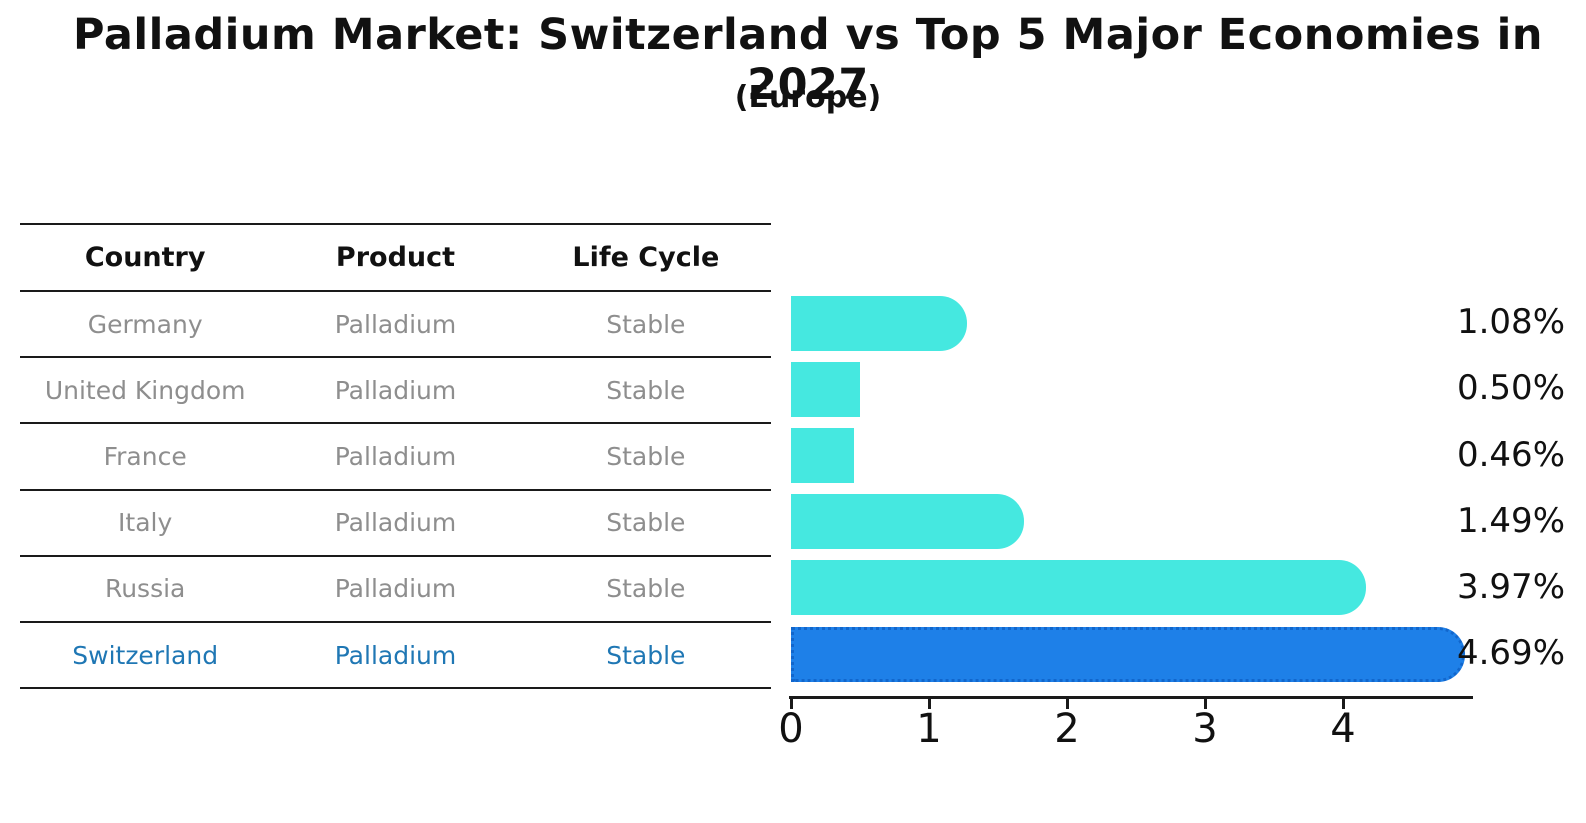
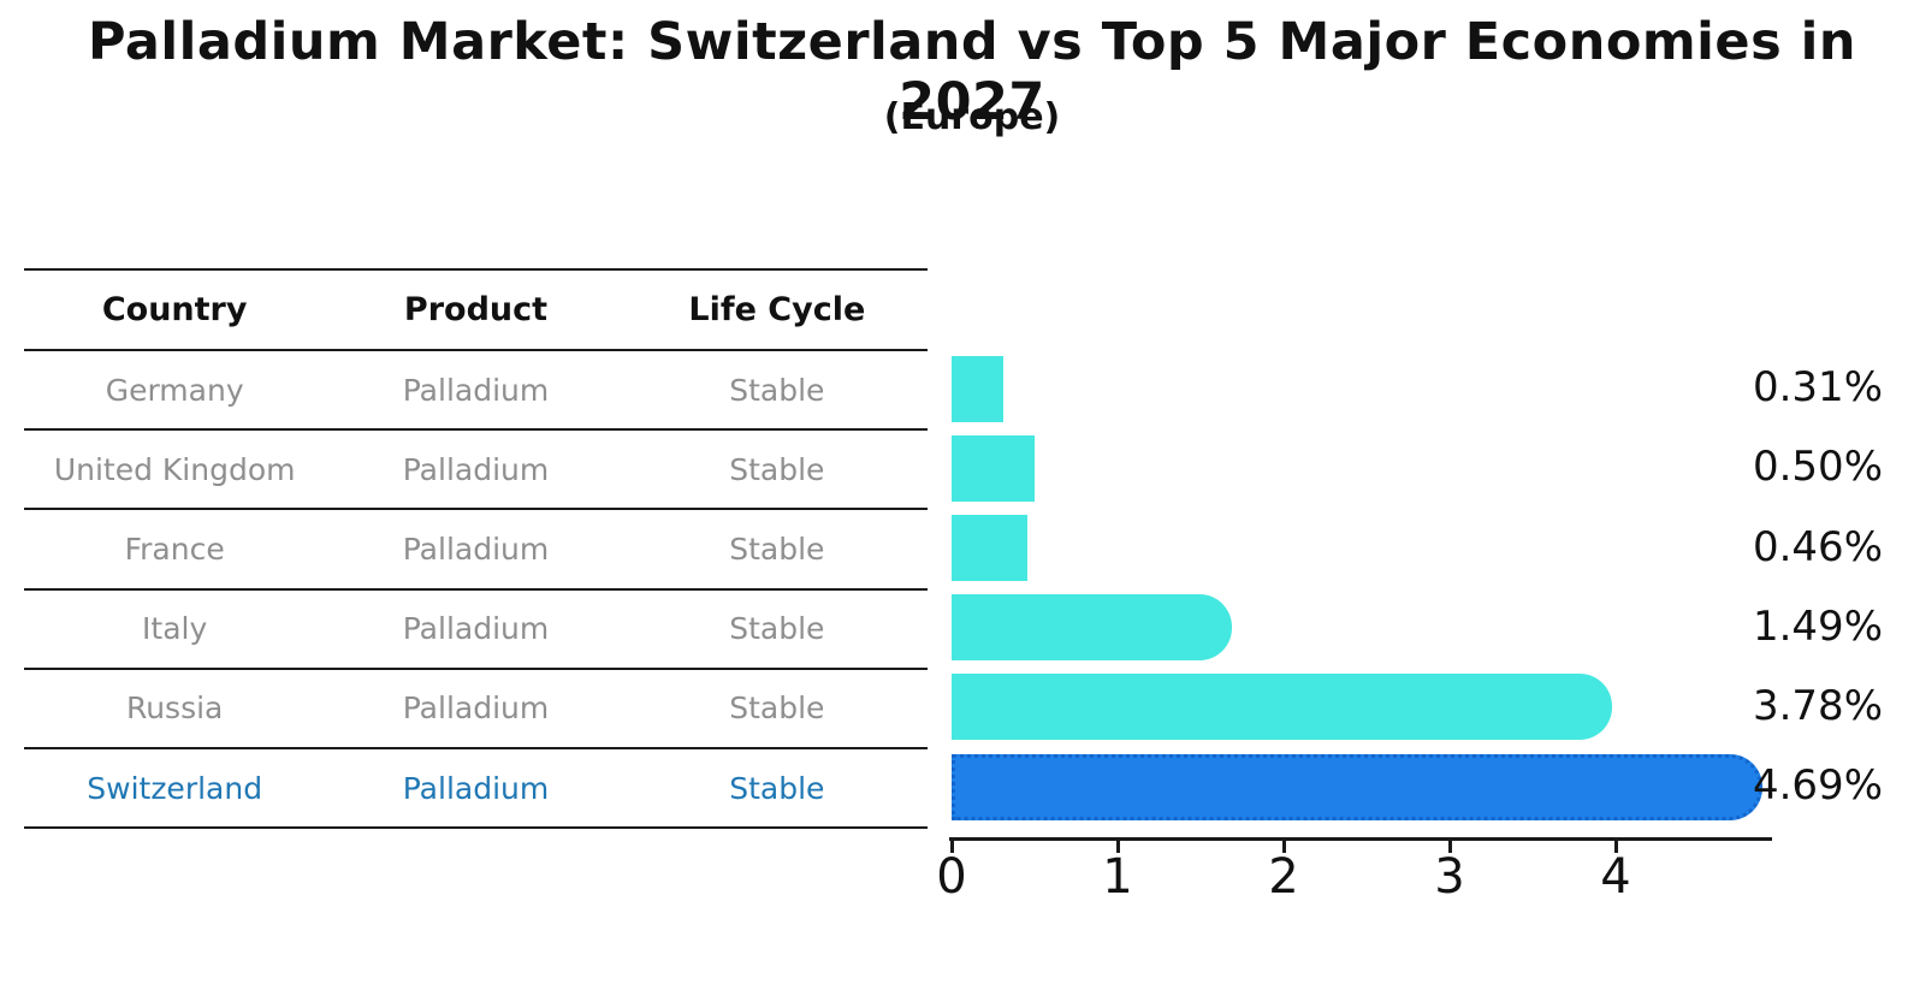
Germany: 1.08% -> 0.31%
Russia: 3.97% -> 3.78%
